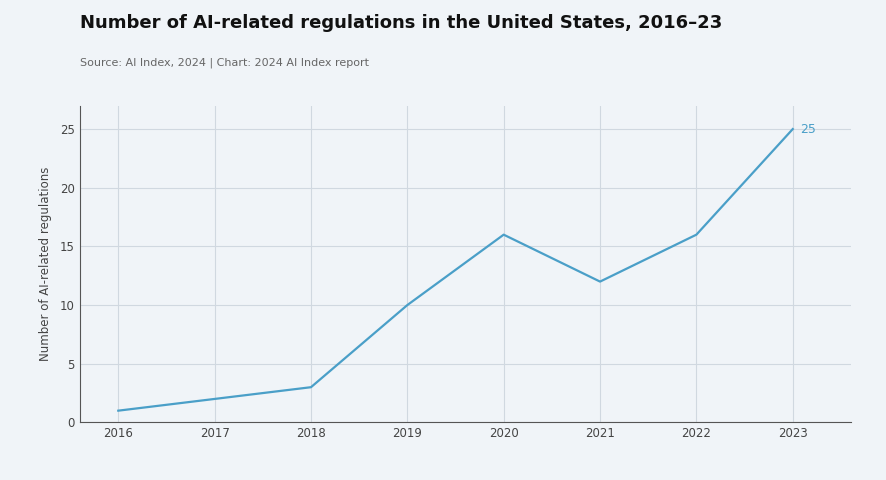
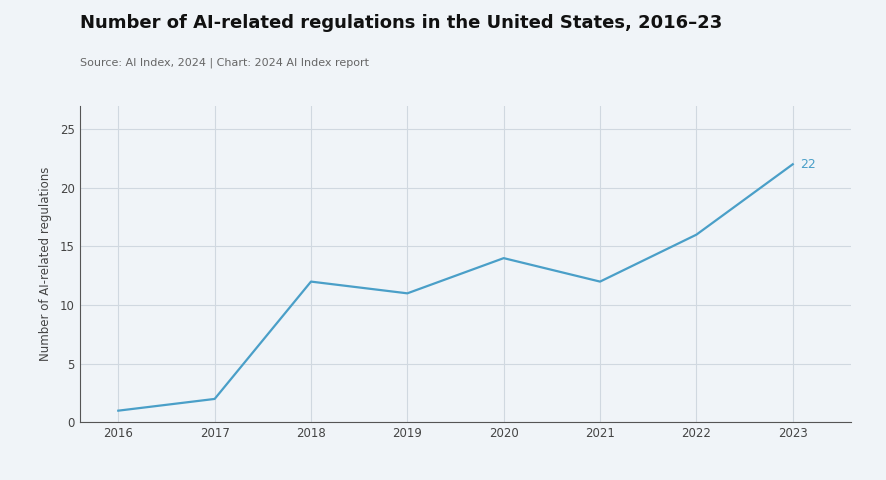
2018: 3 -> 12
2019: 10 -> 11
2020: 16 -> 14
2023: 25 -> 22
